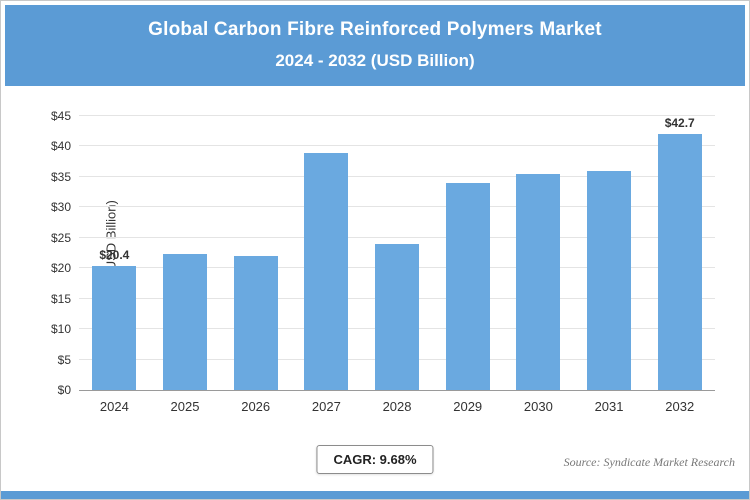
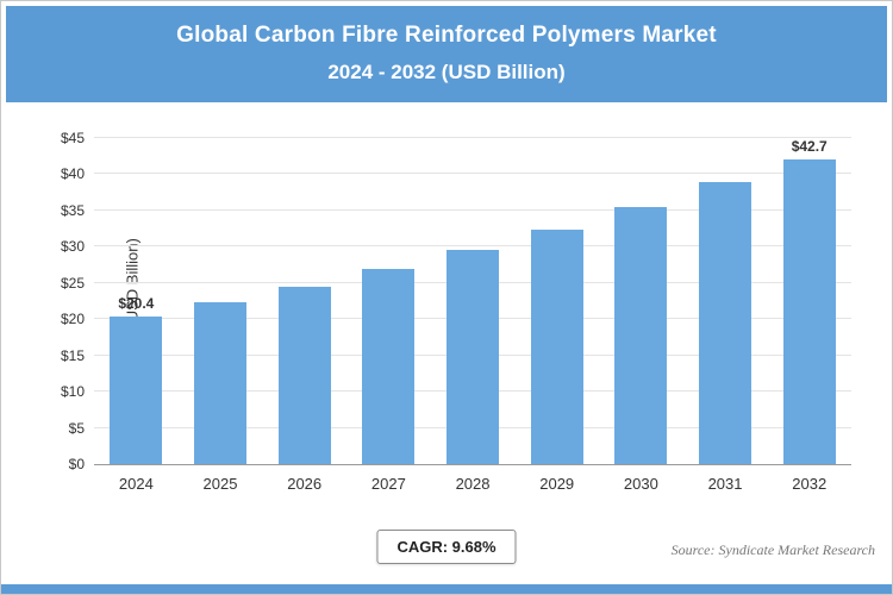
2026: $22 -> $24
2027: $39 -> $27
2028: $24 -> $30
2029: $34 -> $32
2031: $36 -> $39
